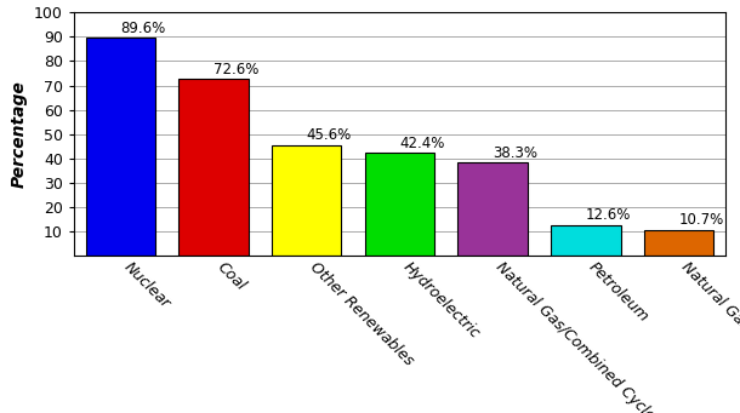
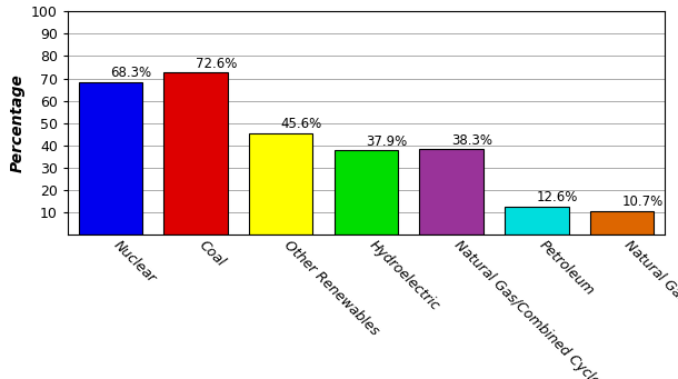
Nuclear: 89.6% -> 68.3%
Hydroelectric: 42.4% -> 37.9%
